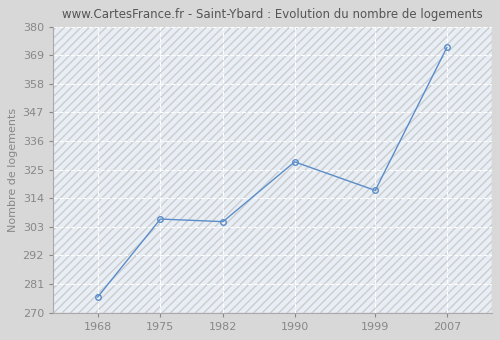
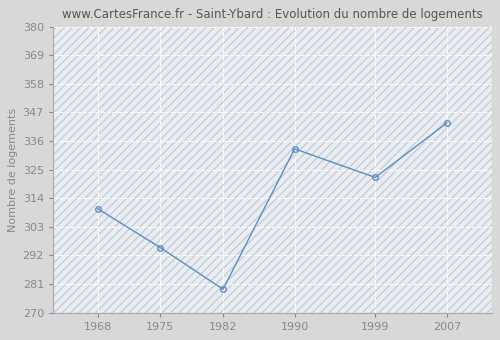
1968: 276 -> 310
1975: 306 -> 295
1982: 305 -> 279
1990: 328 -> 333
1999: 317 -> 322
2007: 372 -> 343
